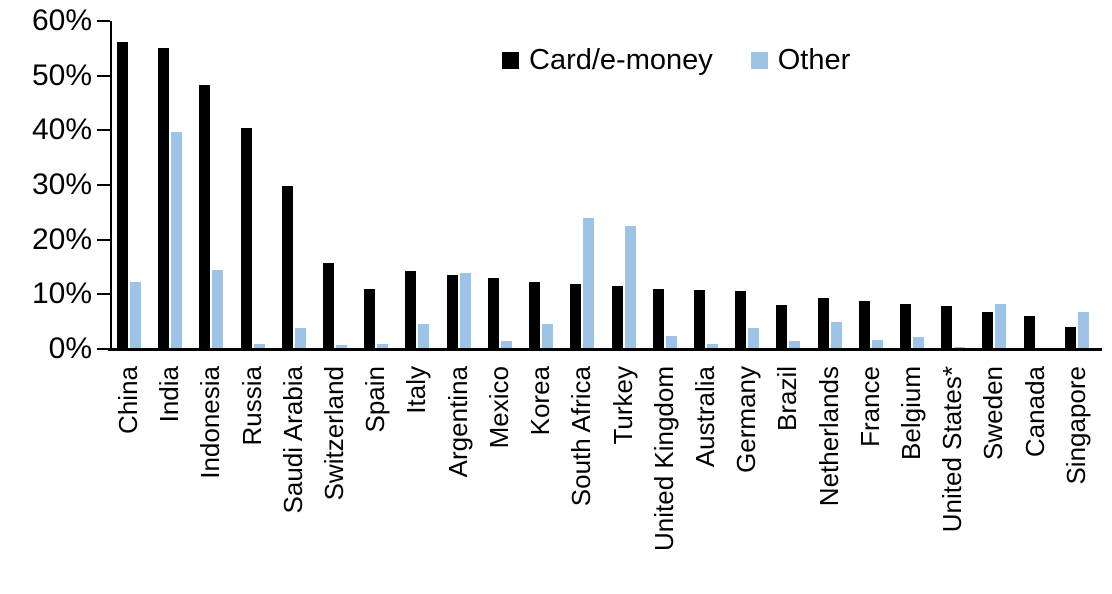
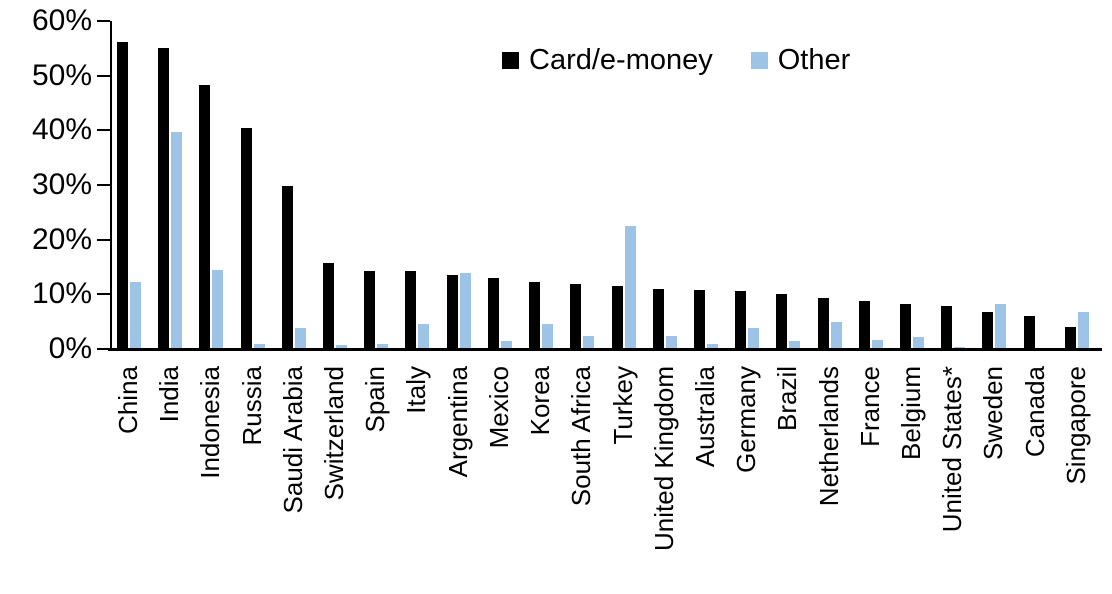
Card/e-money/Spain: 11% -> 14%
Other/South Africa: 24% -> 2%
Card/e-money/Brazil: 8% -> 10%
